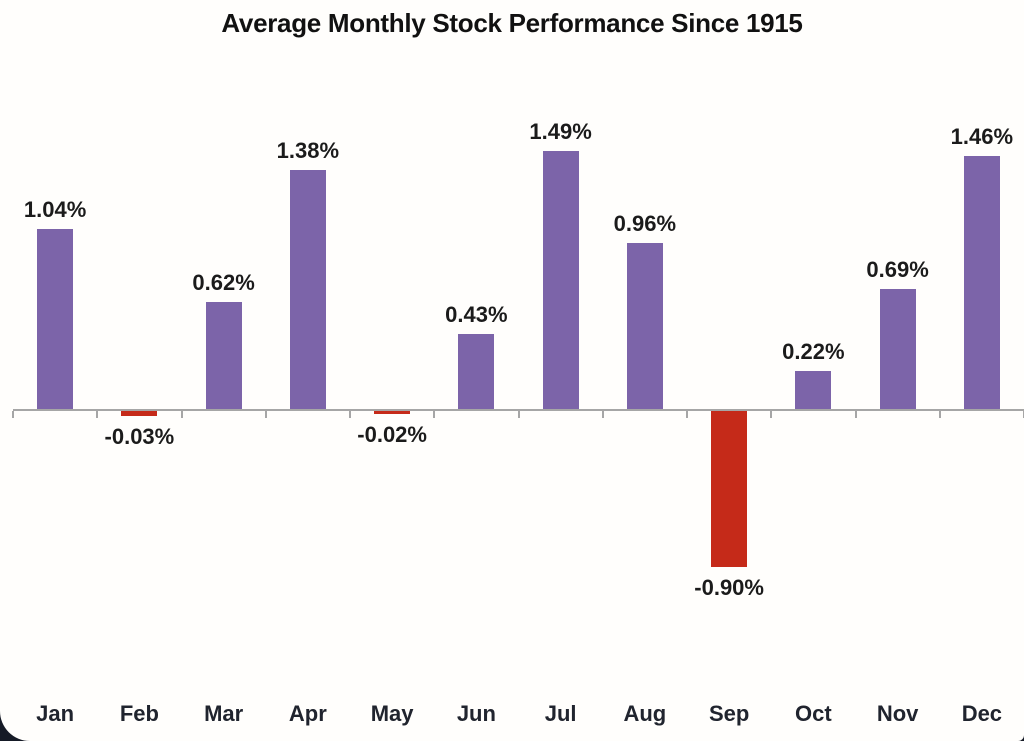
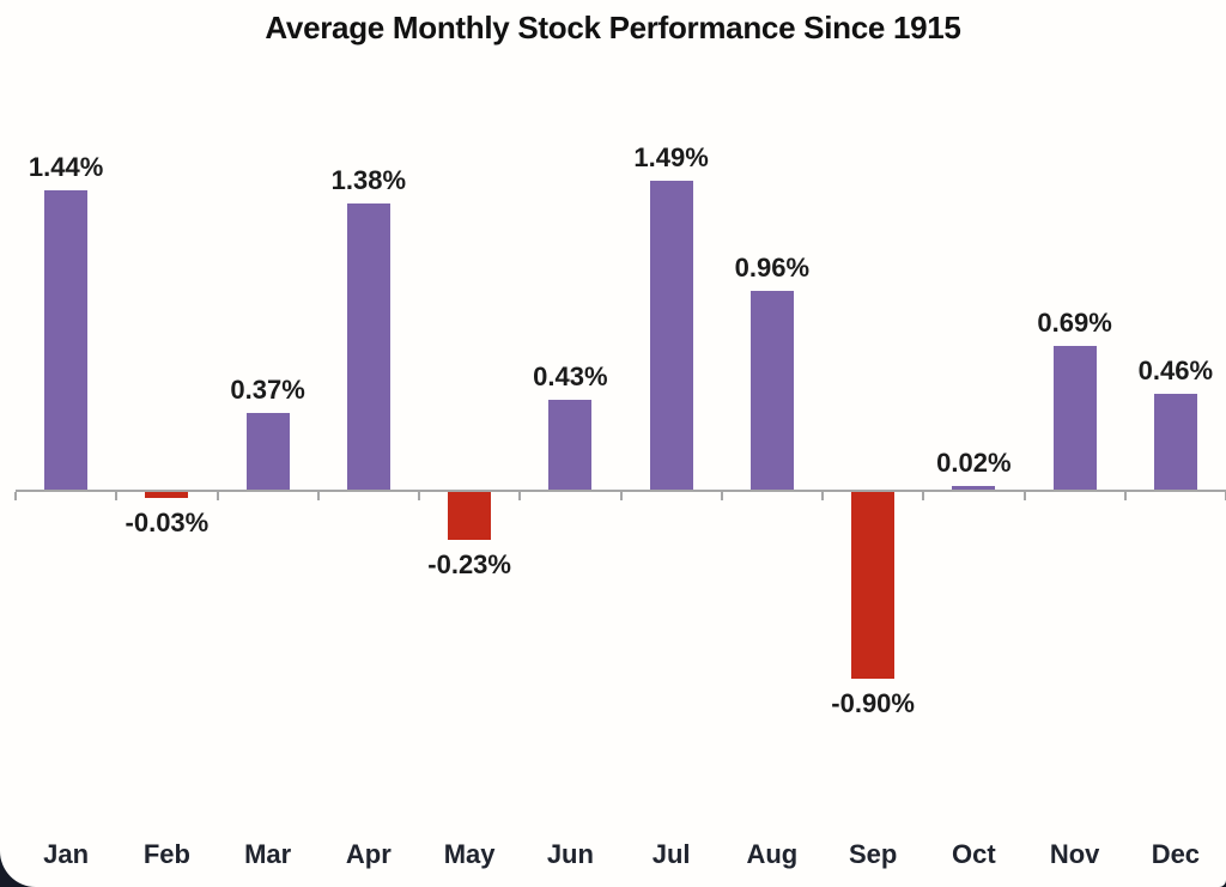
Jan: 1.04% -> 1.44%
Mar: 0.62% -> 0.37%
May: -0.02% -> -0.23%
Oct: 0.22% -> 0.02%
Dec: 1.46% -> 0.46%
